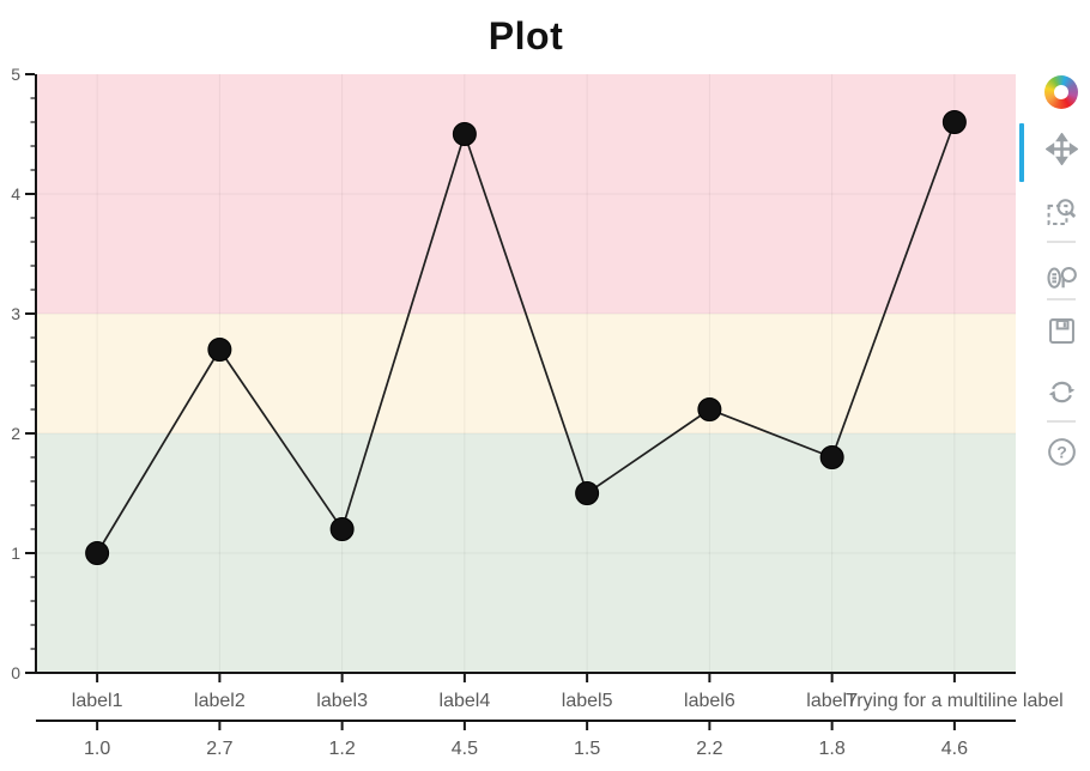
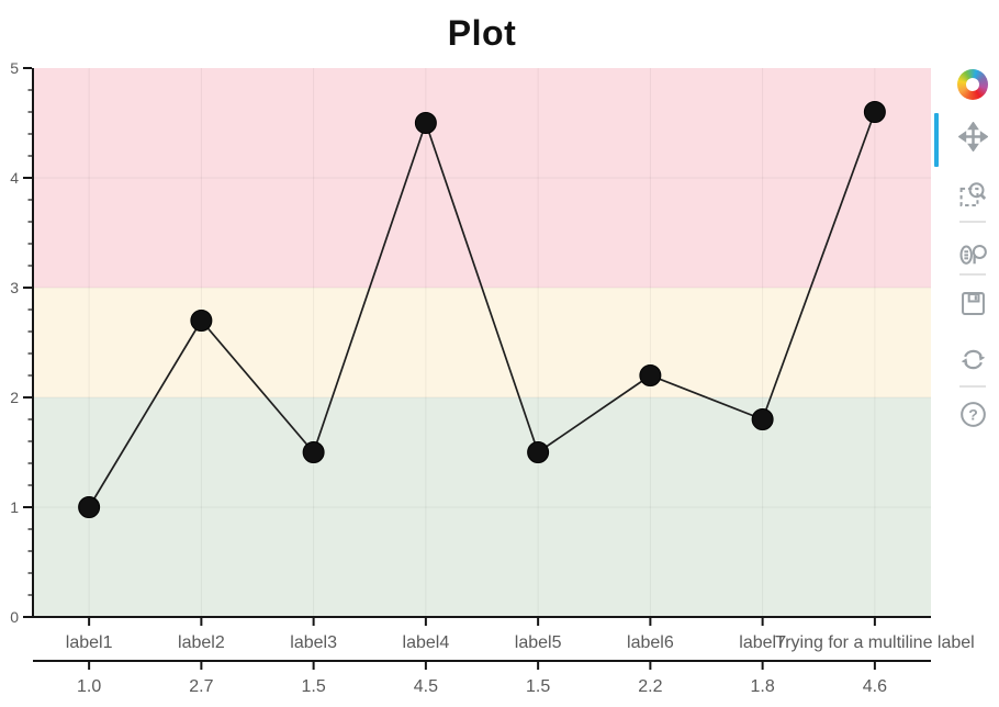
label3: 1.2 -> 1.5
